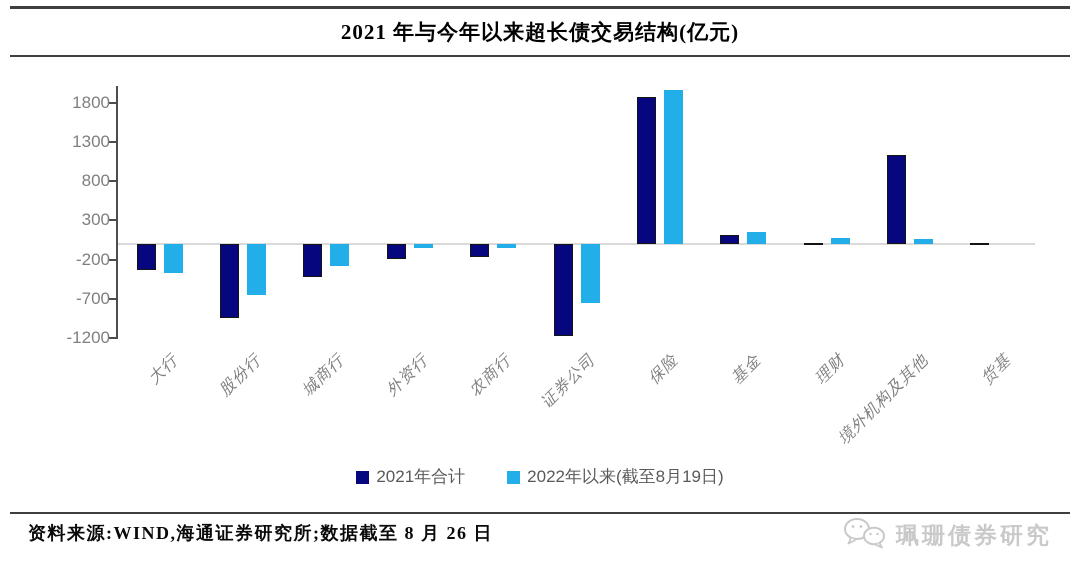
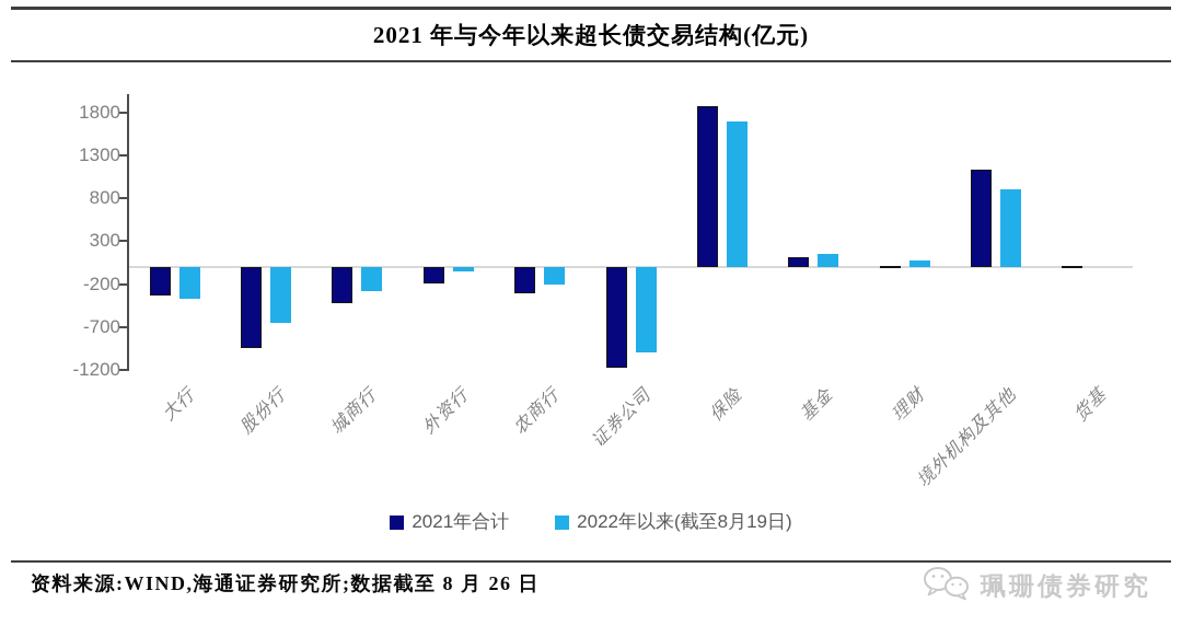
2021年合计/农商行: -200 -> -300
2022年以来(截至8月19日)/农商行: -100 -> -200
2022年以来(截至8月19日)/证券公司: -800 -> -1000
2022年以来(截至8月19日)/保险: 2000 -> 1700
2022年以来(截至8月19日)/境外机构及其他: 100 -> 900
